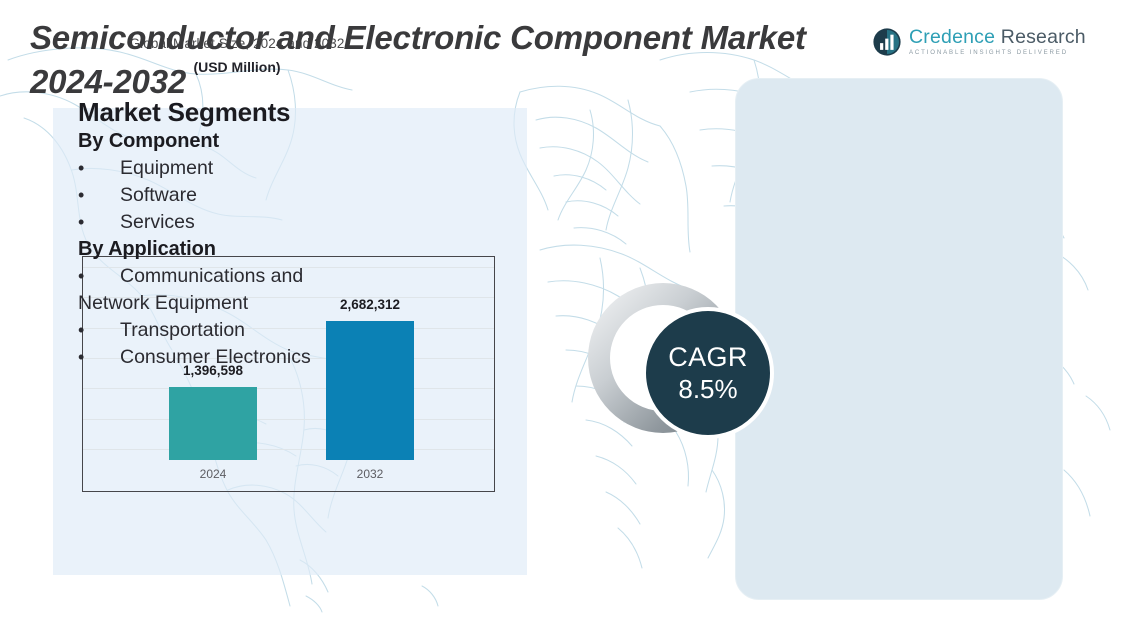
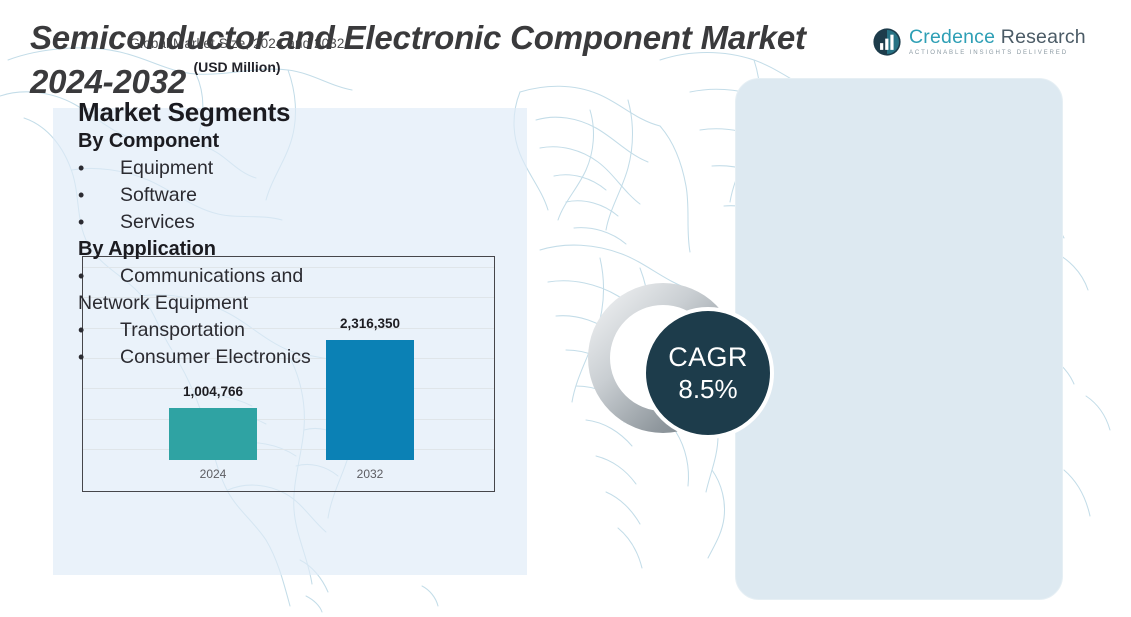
2024: 1,396,598 -> 1,004,766
2032: 2,682,312 -> 2,316,350
